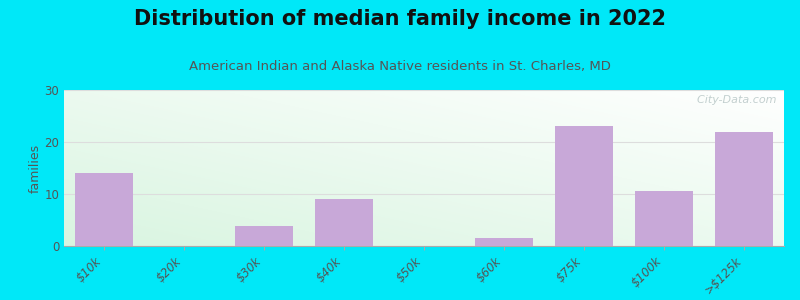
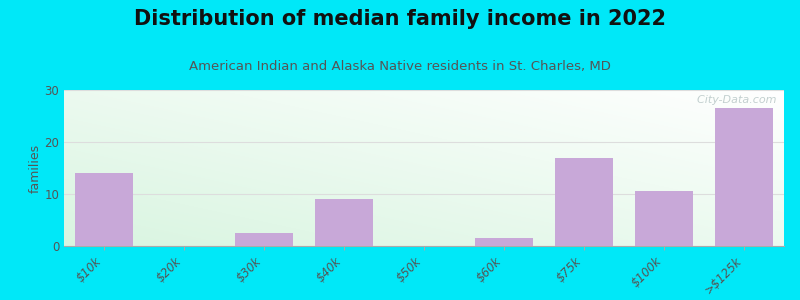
$30k: 3.8 -> 2.5
$75k: 23.0 -> 17.0
>$125k: 22.0 -> 26.5
